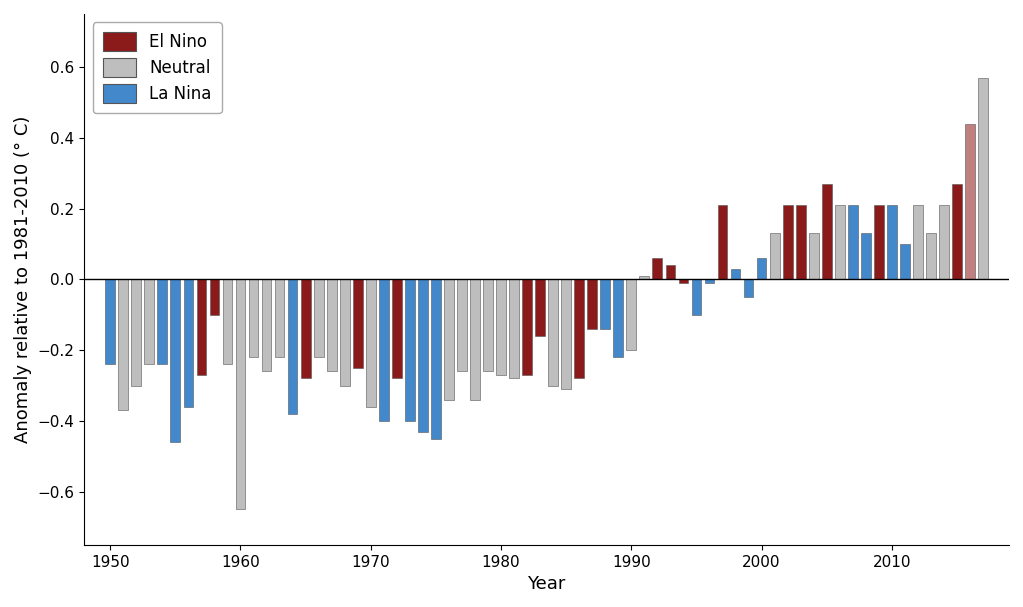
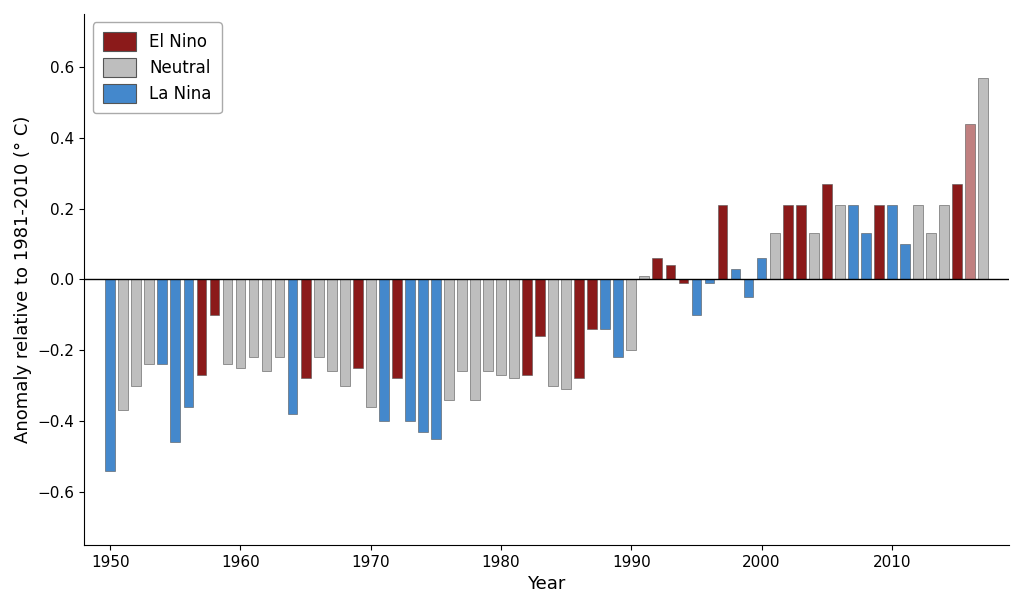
1950: -0.24 -> -0.54
1960: -0.65 -> -0.25
